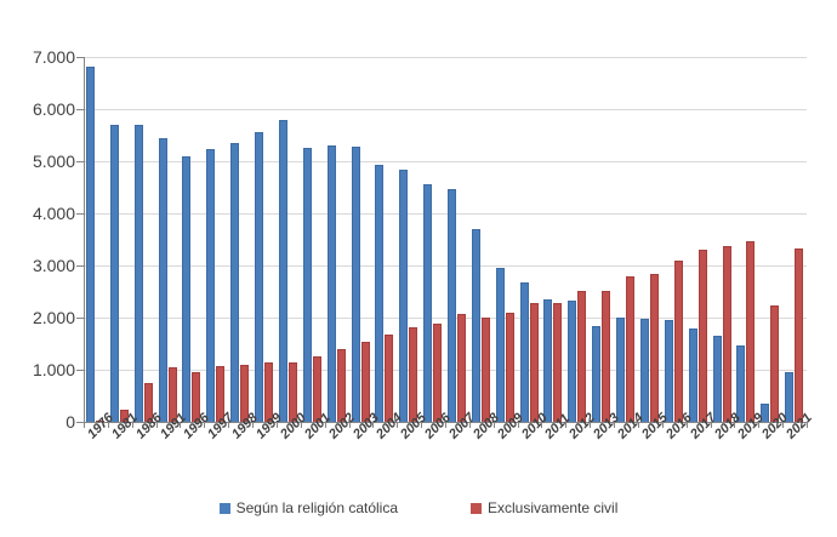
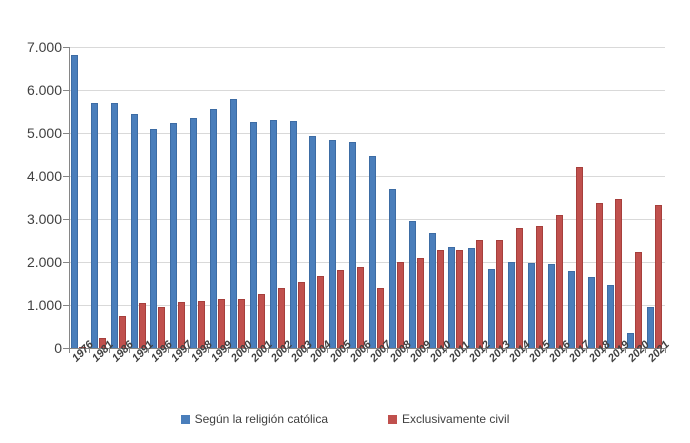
Según la religión católica/2006: 4600 -> 4800
Exclusivamente civil/2007: 2100 -> 1400
Exclusivamente civil/2017: 3300 -> 4200
